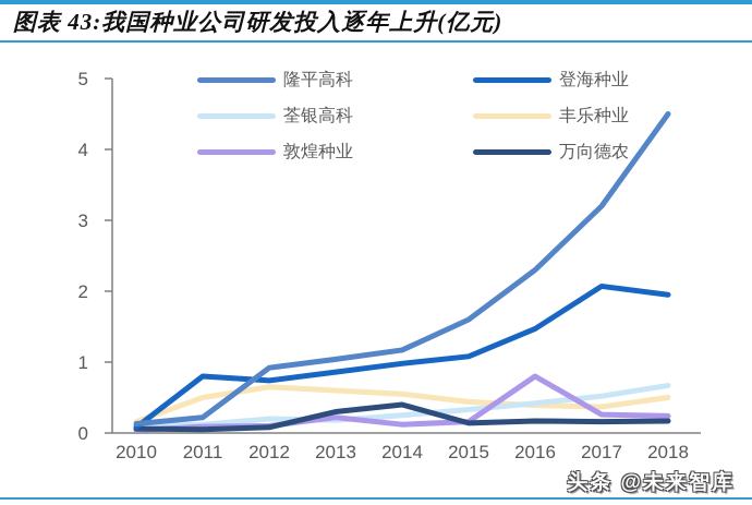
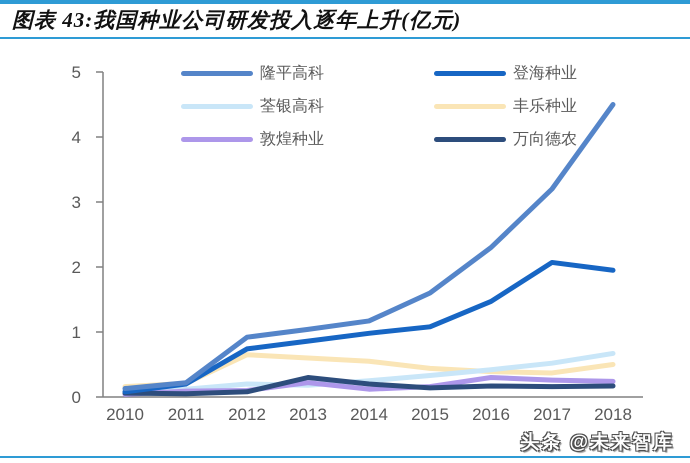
登海种业/2011: 0.8 -> 0.2
丰乐种业/2011: 0.5 -> 0.2
万向德农/2014: 0.4 -> 0.2
敦煌种业/2016: 0.8 -> 0.3
